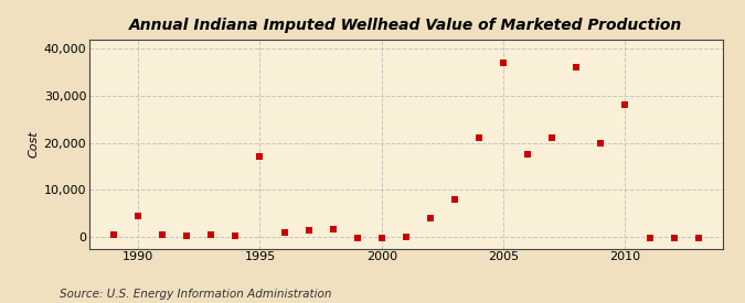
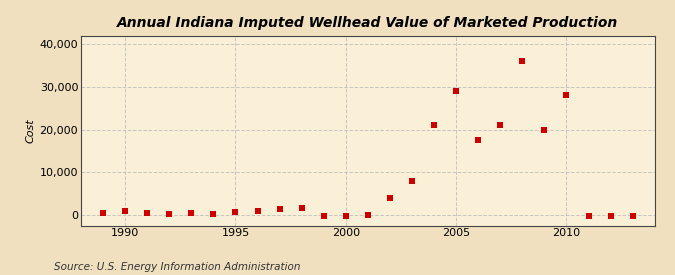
1990: 4,500 -> 900
1995: 17,000 -> 700
2005: 37,000 -> 29,000
